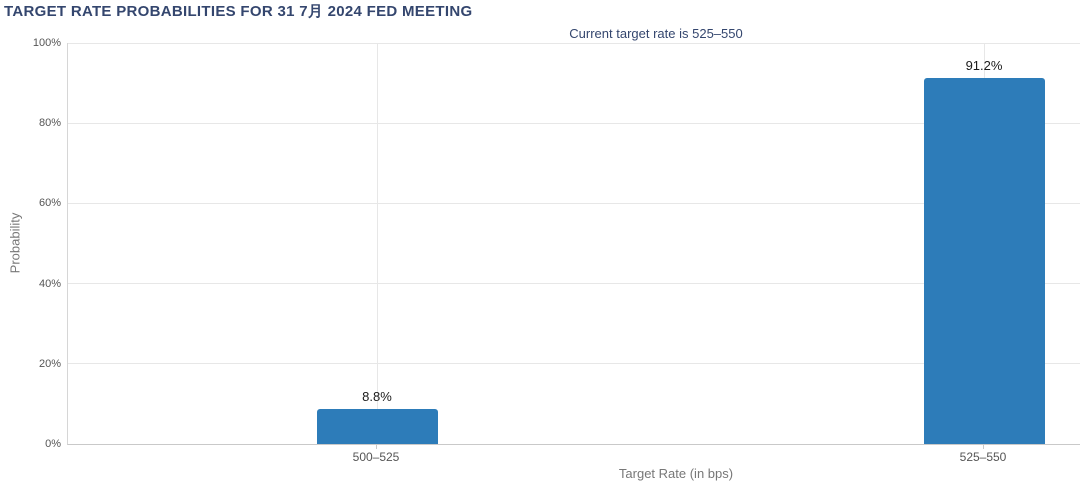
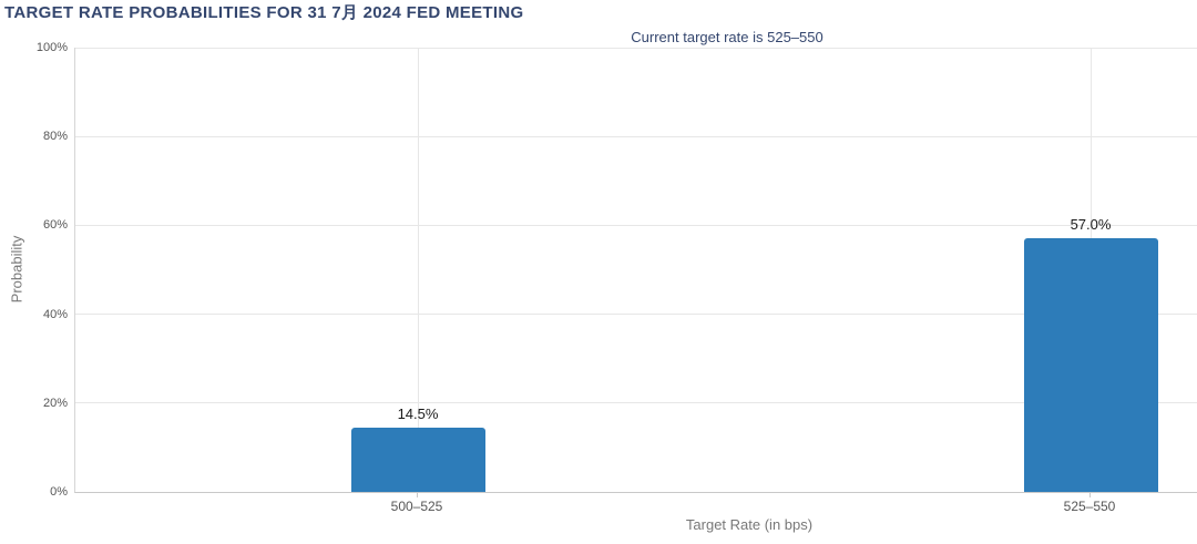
500–525: 8.8% -> 14.5%
525–550: 91.2% -> 57.0%
